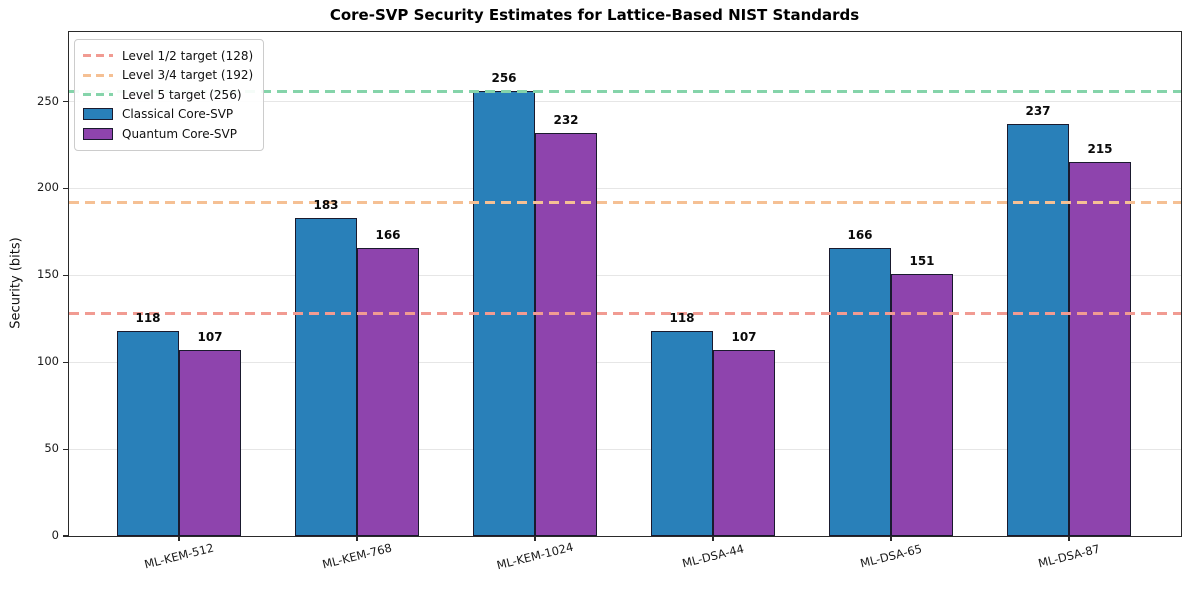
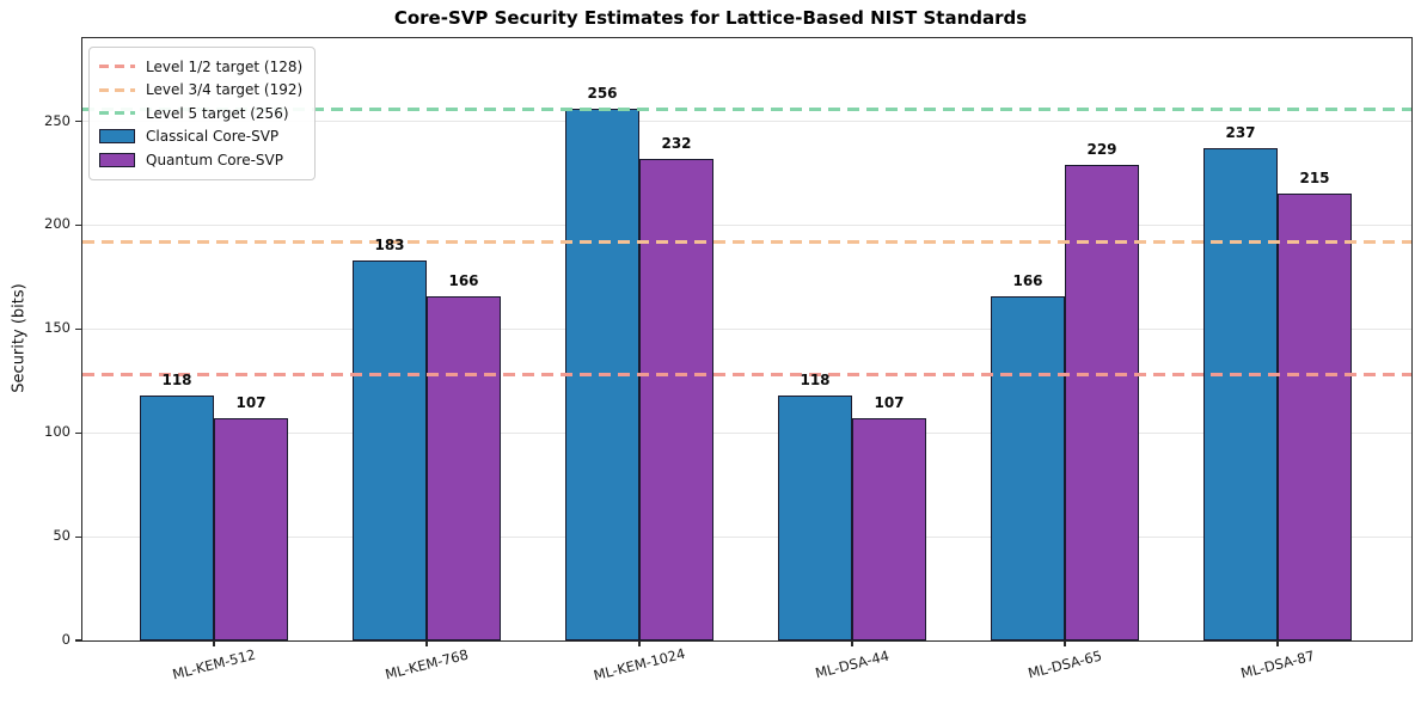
Quantum Core-SVP/ML-DSA-65: 151 -> 229
